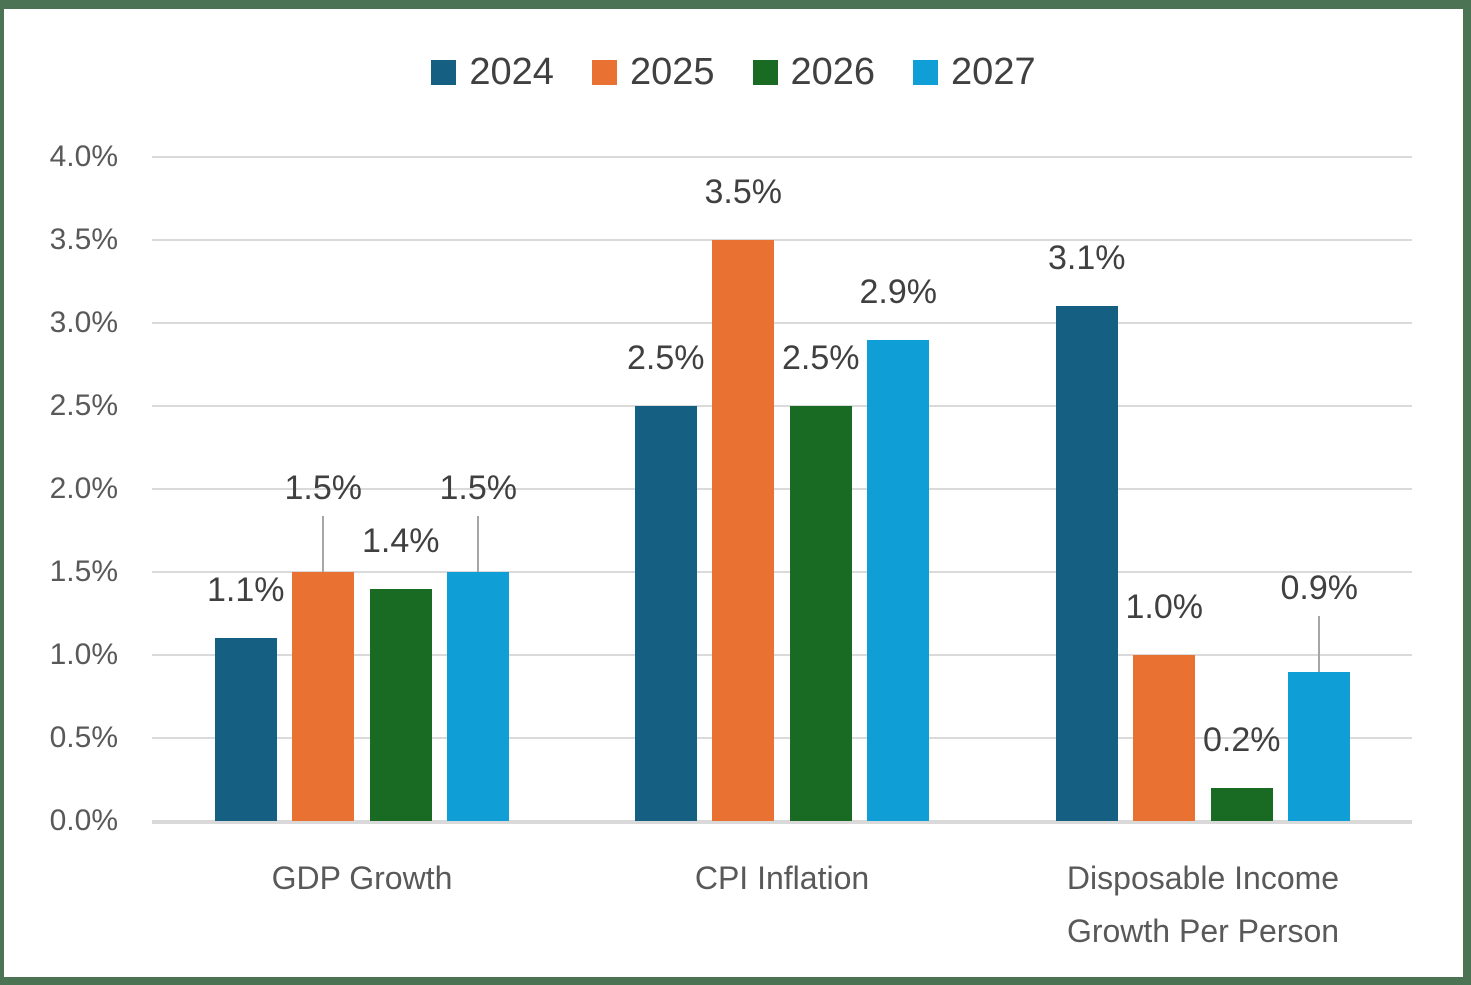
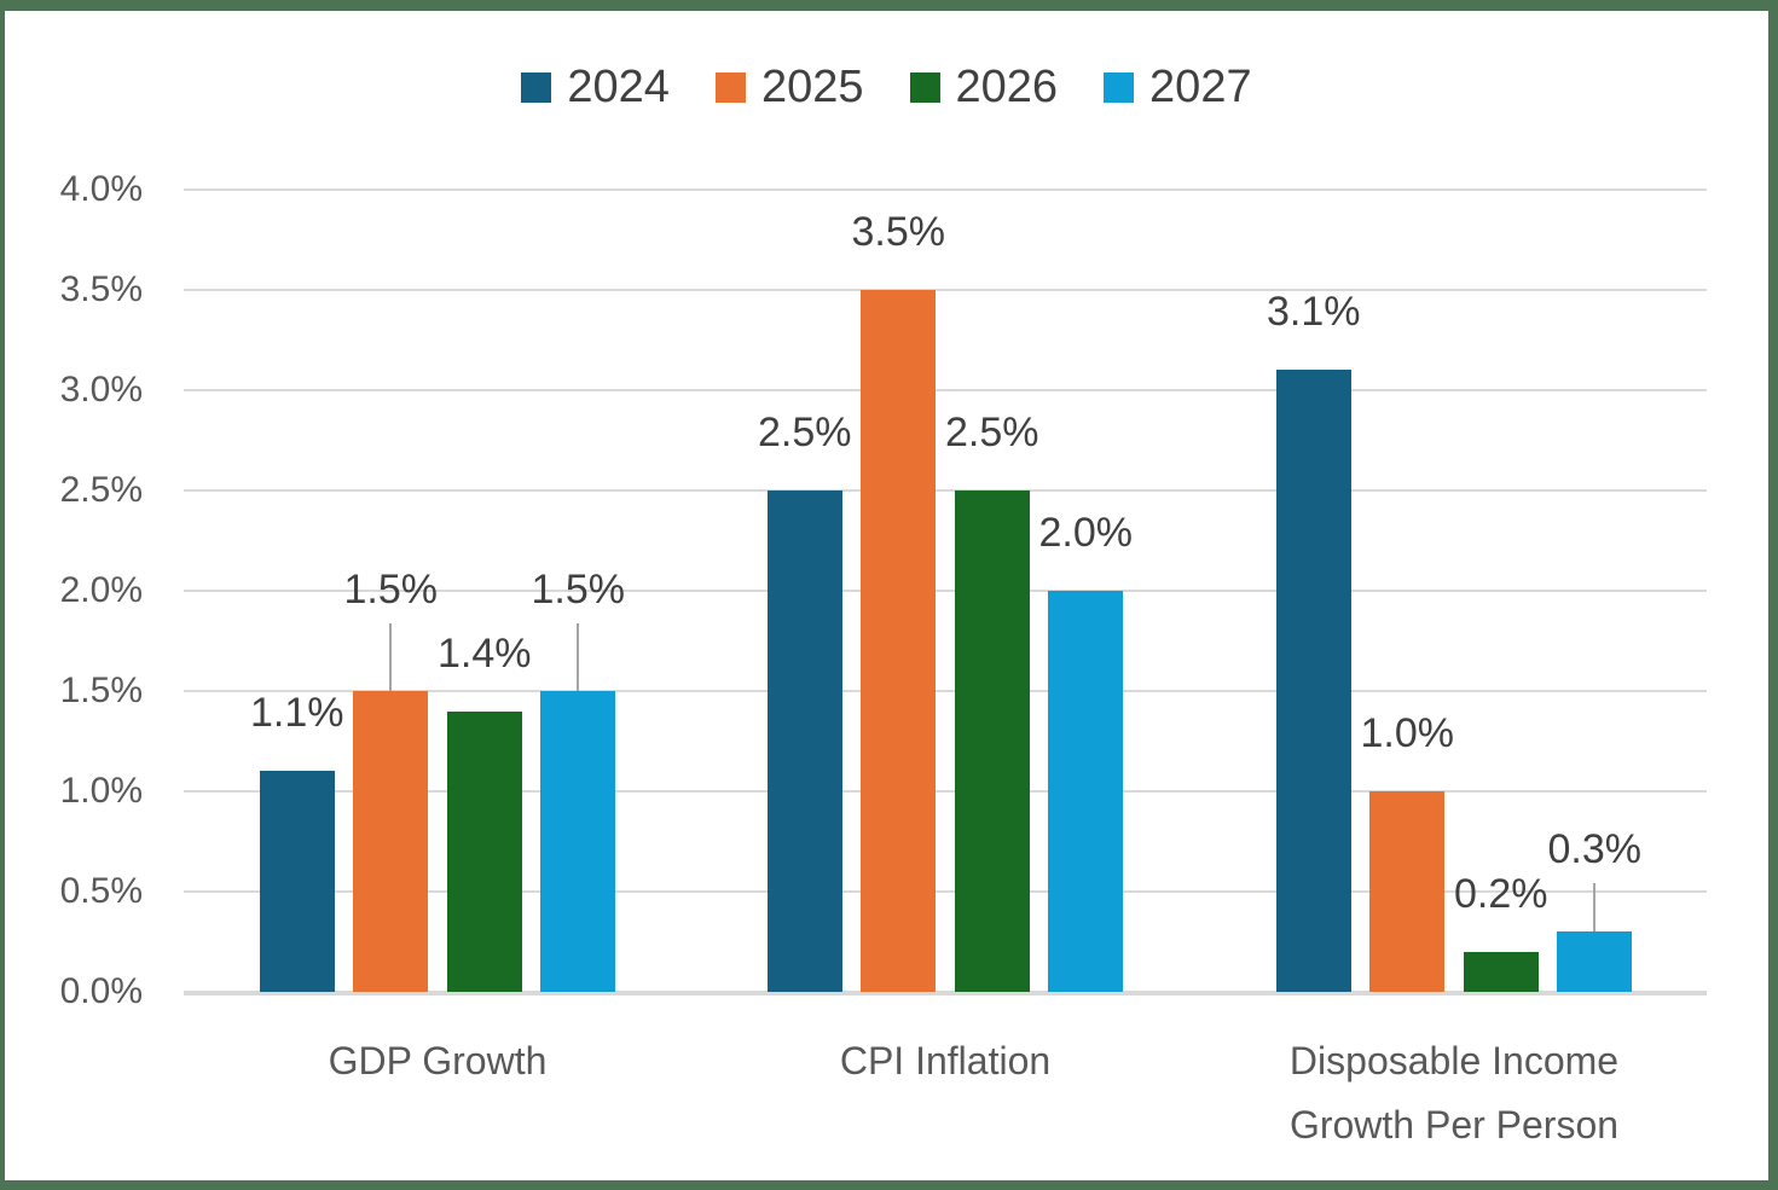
2027/CPI Inflation: 2.9% -> 2.0%
2027/Disposable Income Growth Per Person: 0.9% -> 0.3%
